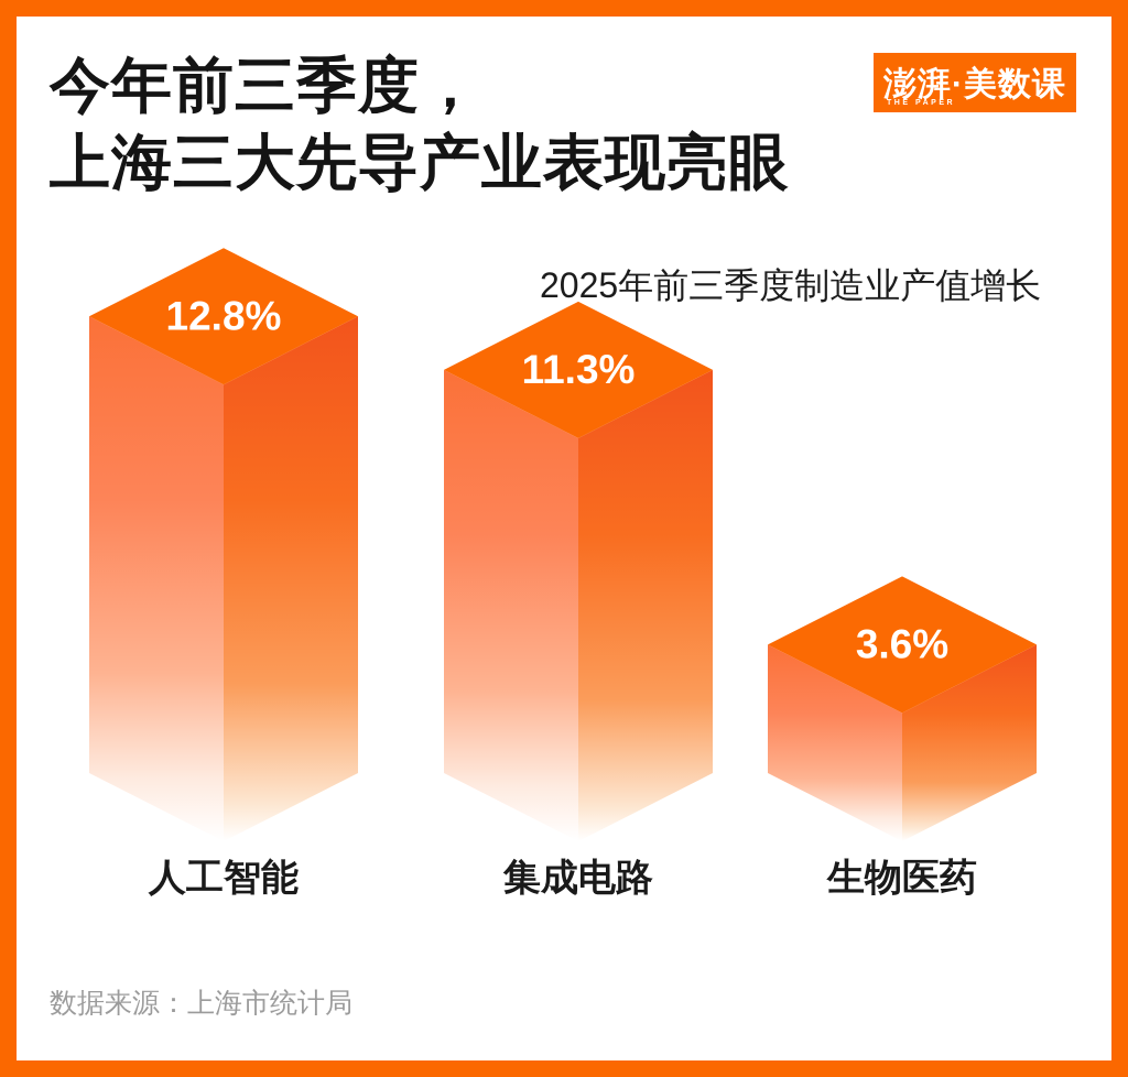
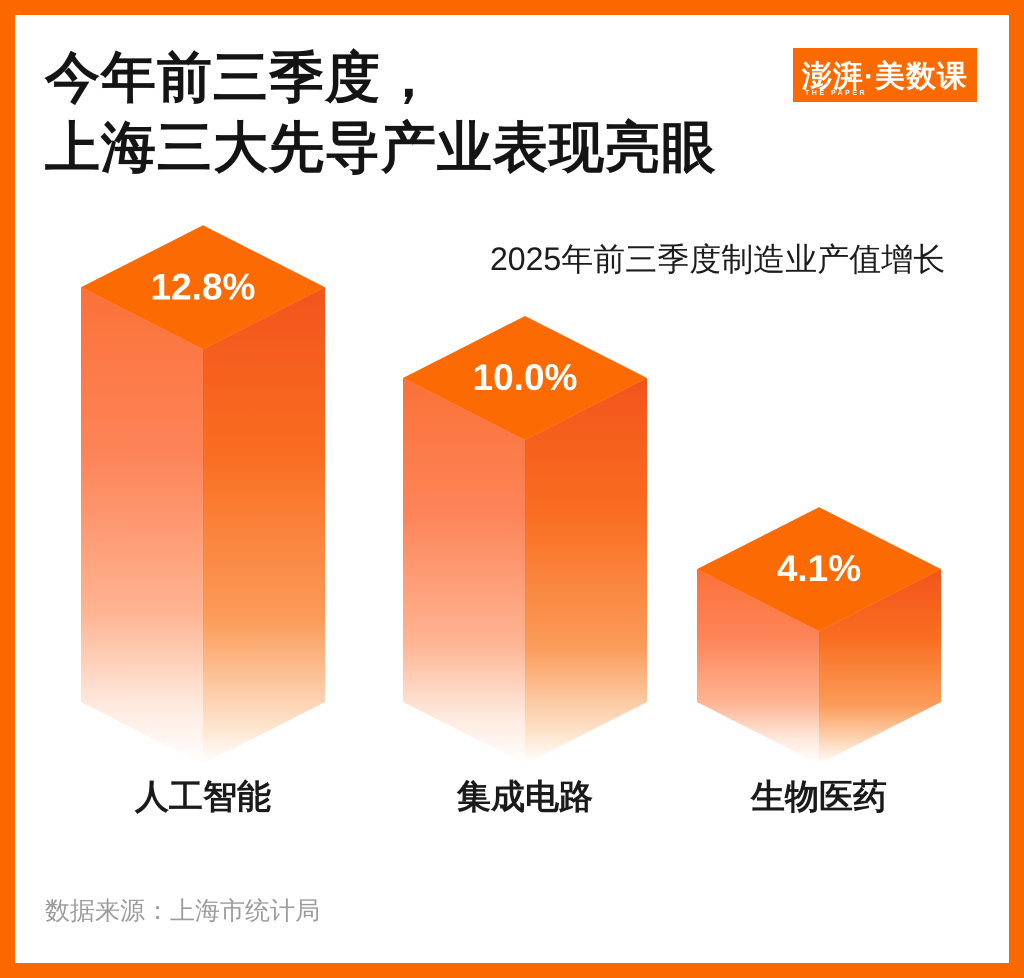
集成电路: 11.3% -> 10.0%
生物医药: 3.6% -> 4.1%
